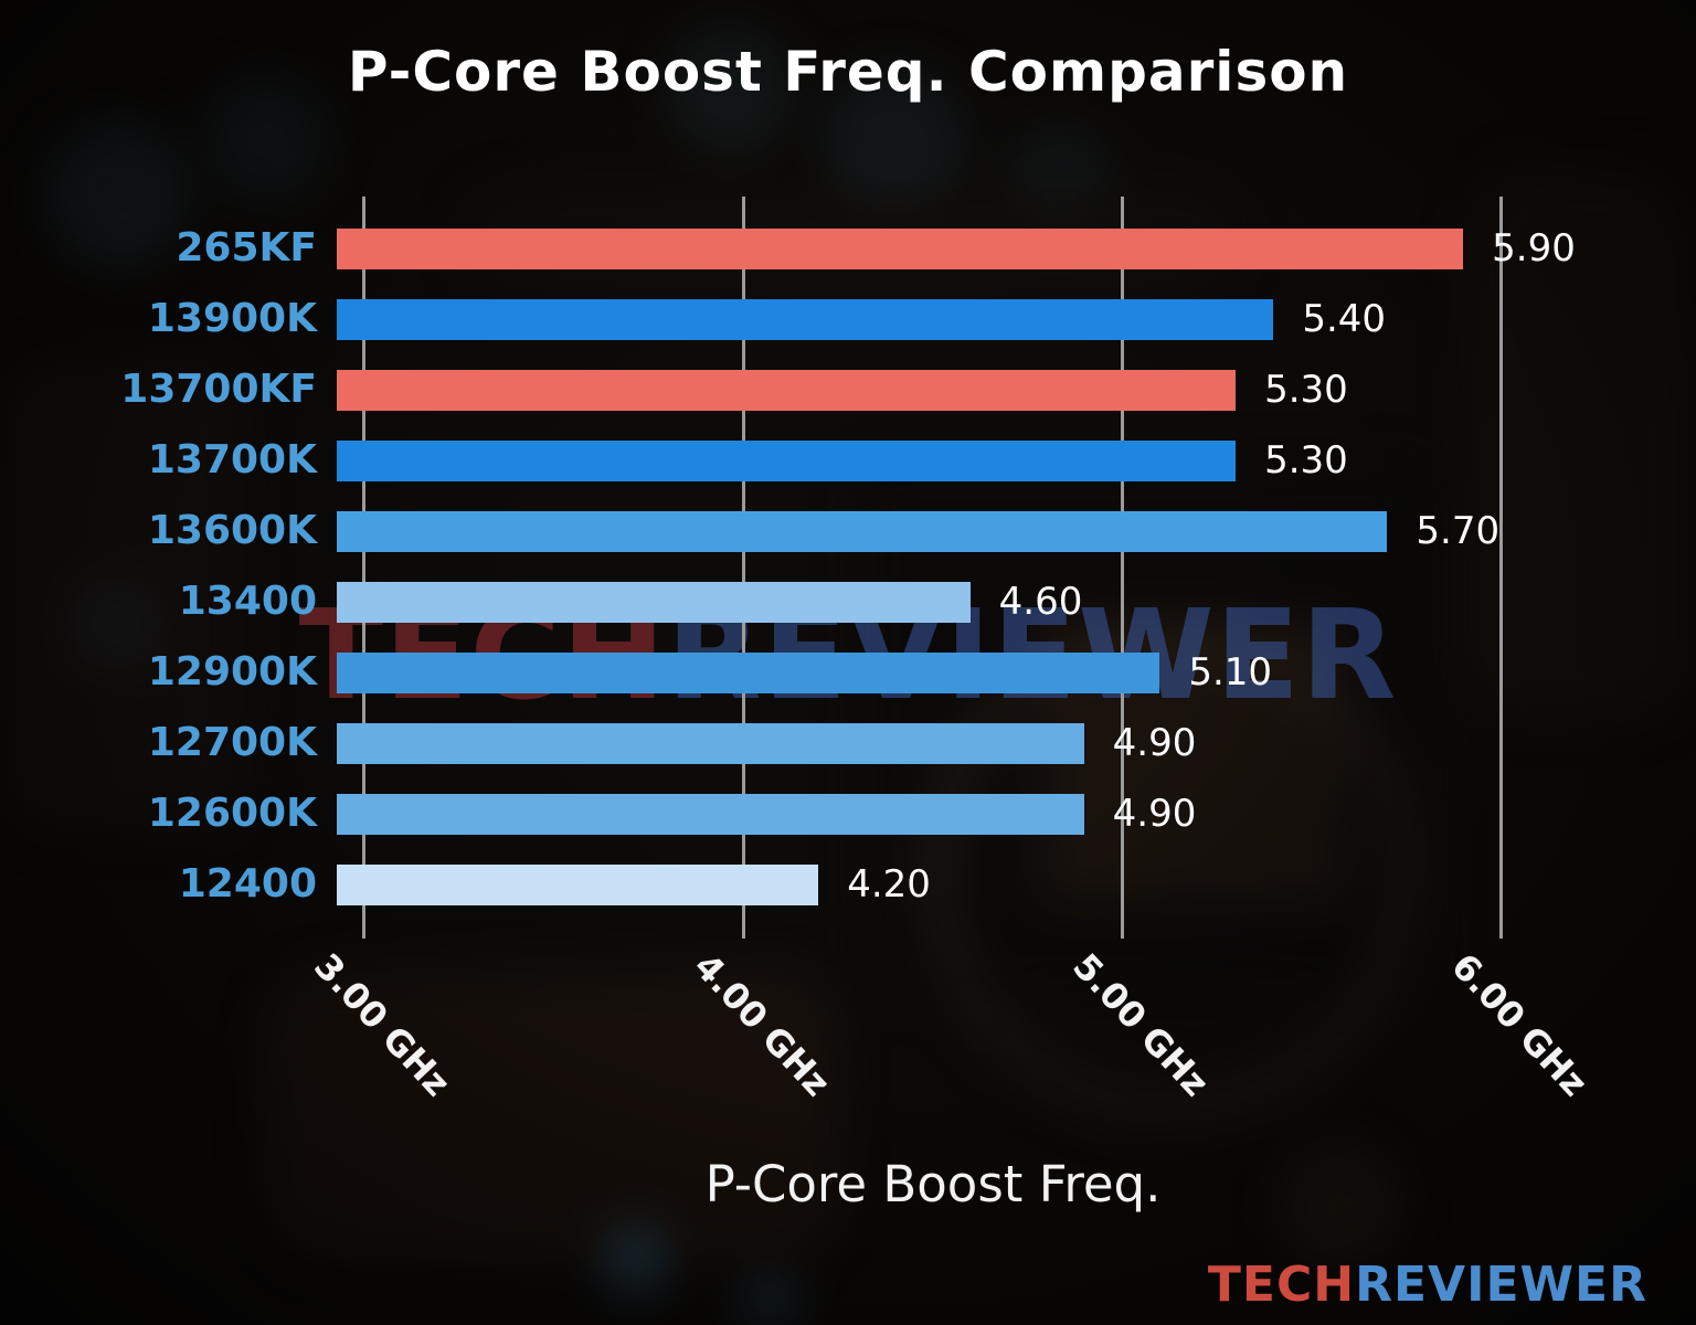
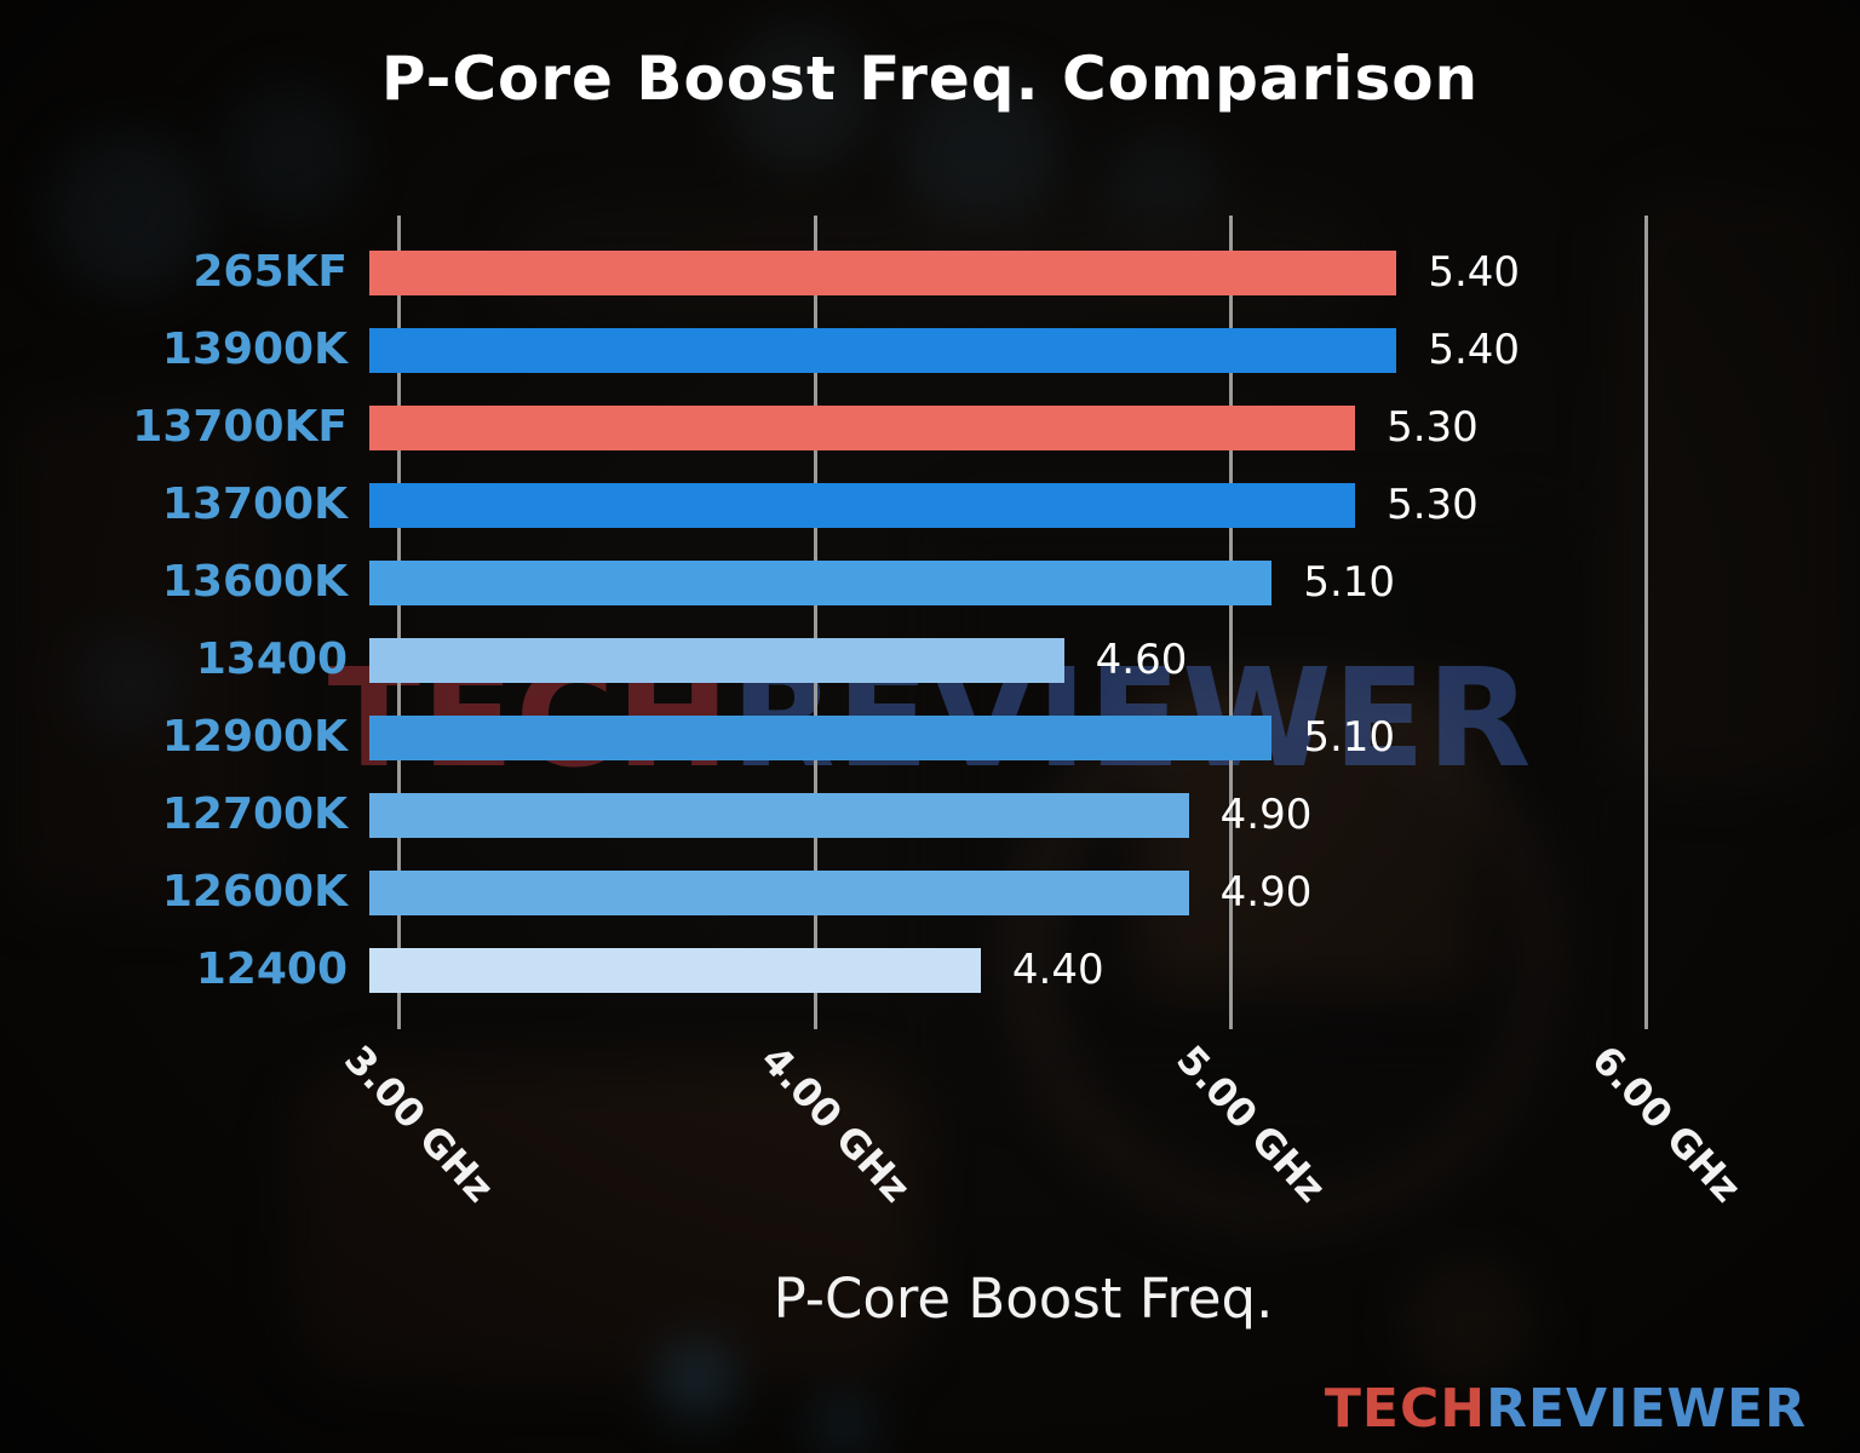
265KF: 5.90 -> 5.40
13600K: 5.70 -> 5.10
12400: 4.20 -> 4.40
